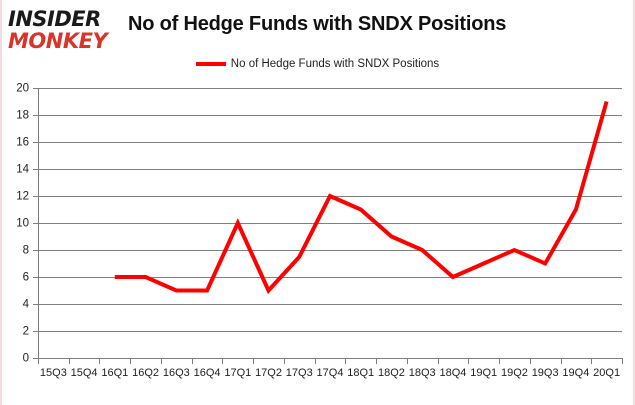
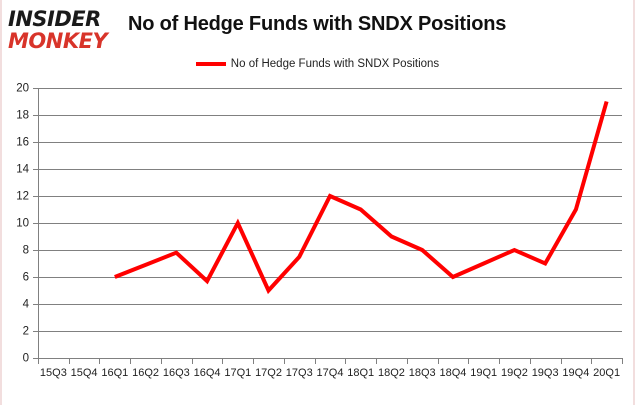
16Q2: 6.0 -> 6.9
16Q3: 5.0 -> 7.8
16Q4: 5.0 -> 5.7
